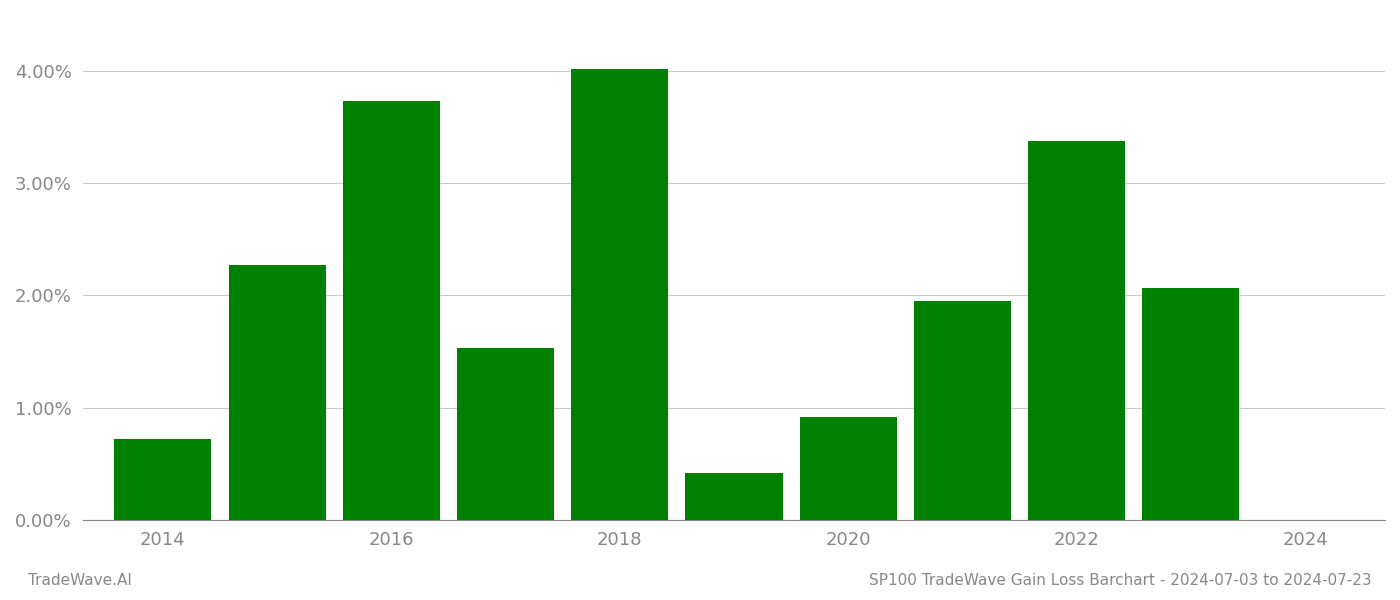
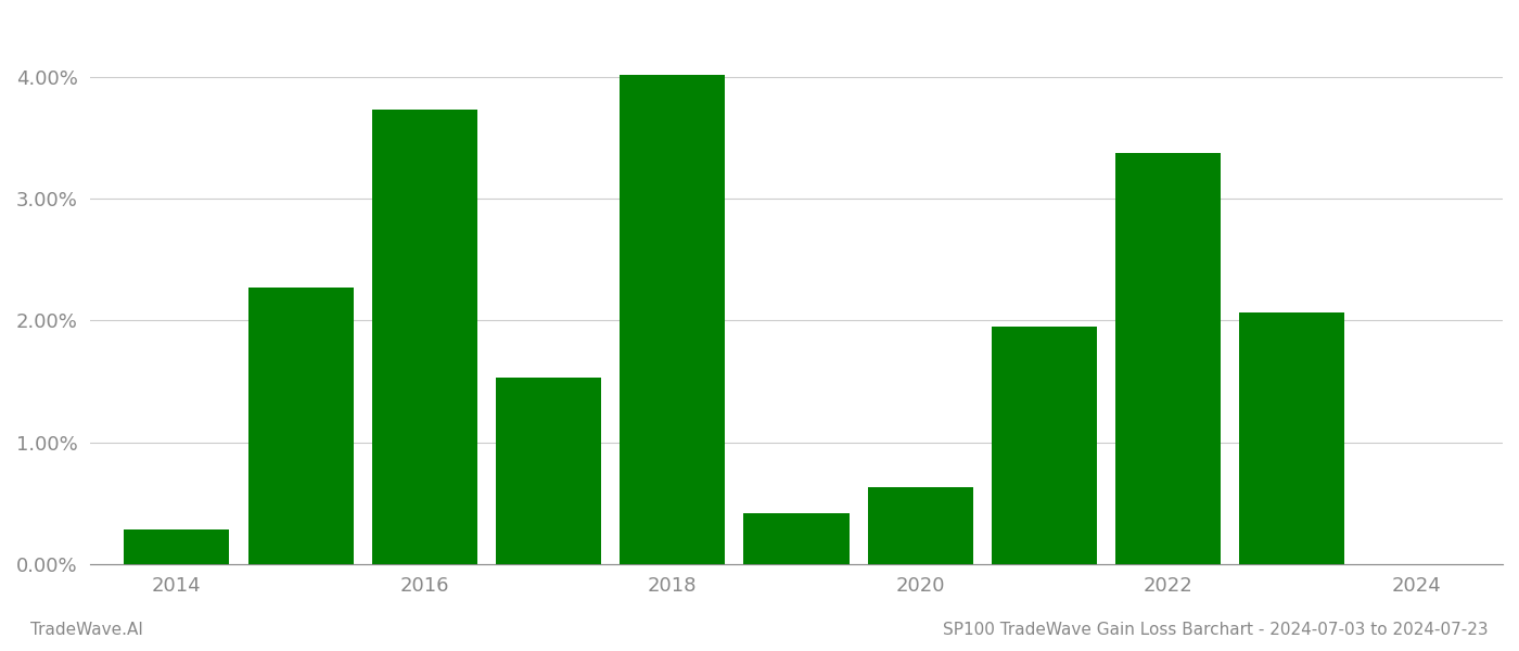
2014: 0.72% -> 0.28%
2020: 0.92% -> 0.63%
